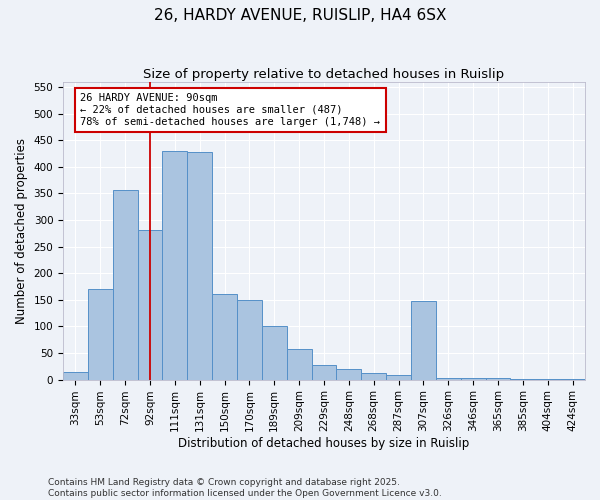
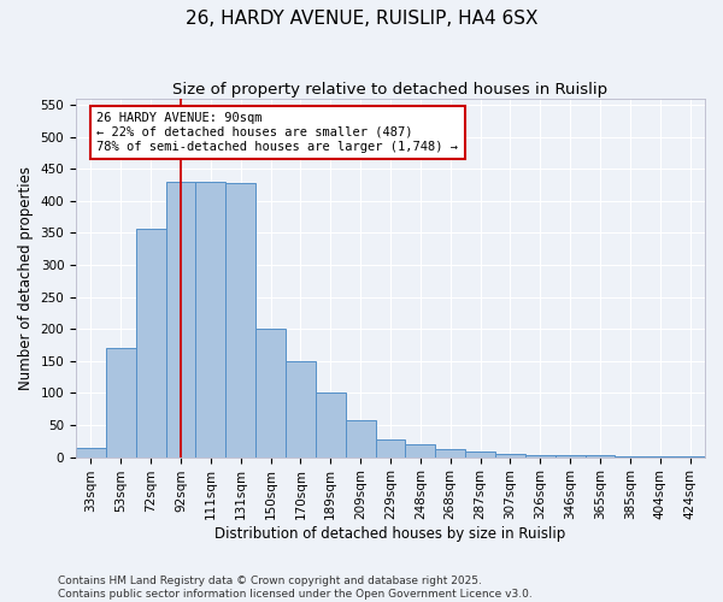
92sqm: 282 -> 430
150sqm: 160 -> 200
307sqm: 148 -> 5
